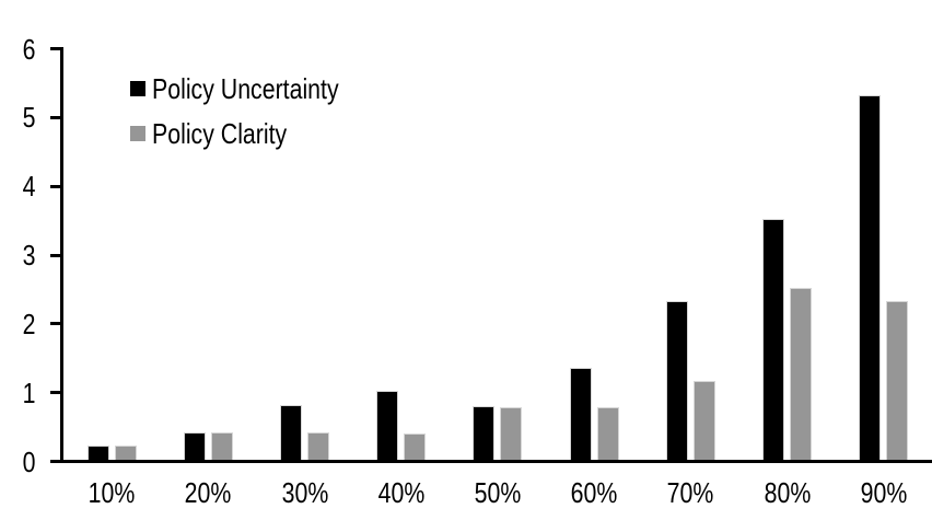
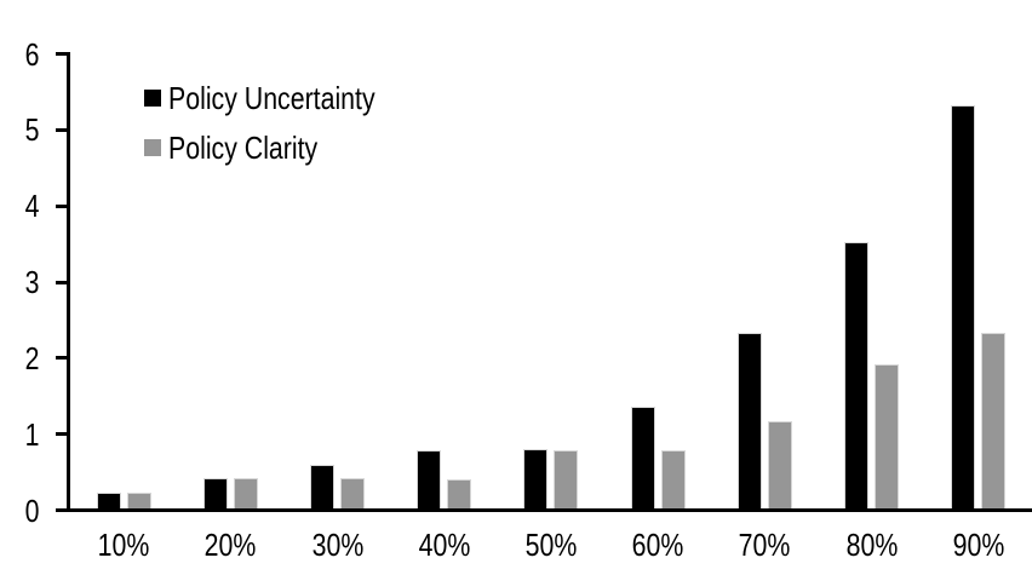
Policy Uncertainty/30%: 0.8 -> 0.6
Policy Uncertainty/40%: 1.0 -> 0.8
Policy Clarity/80%: 2.5 -> 1.9
